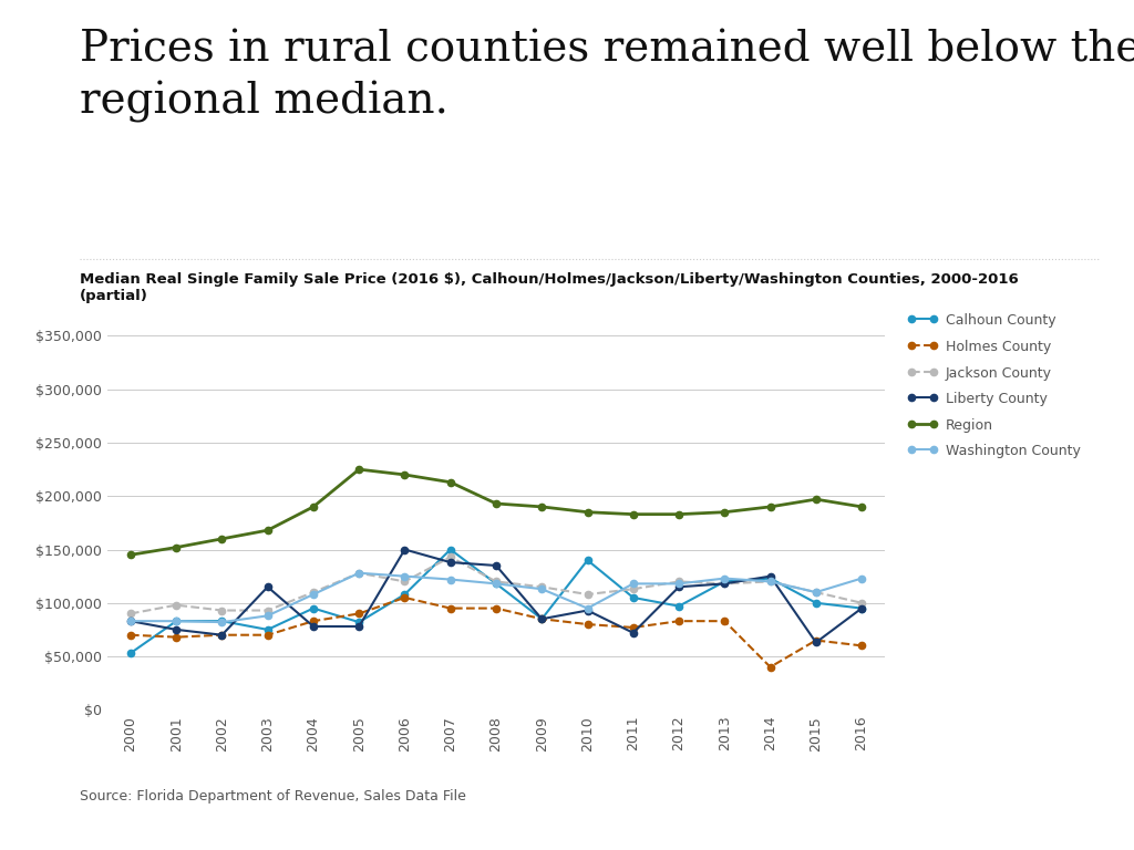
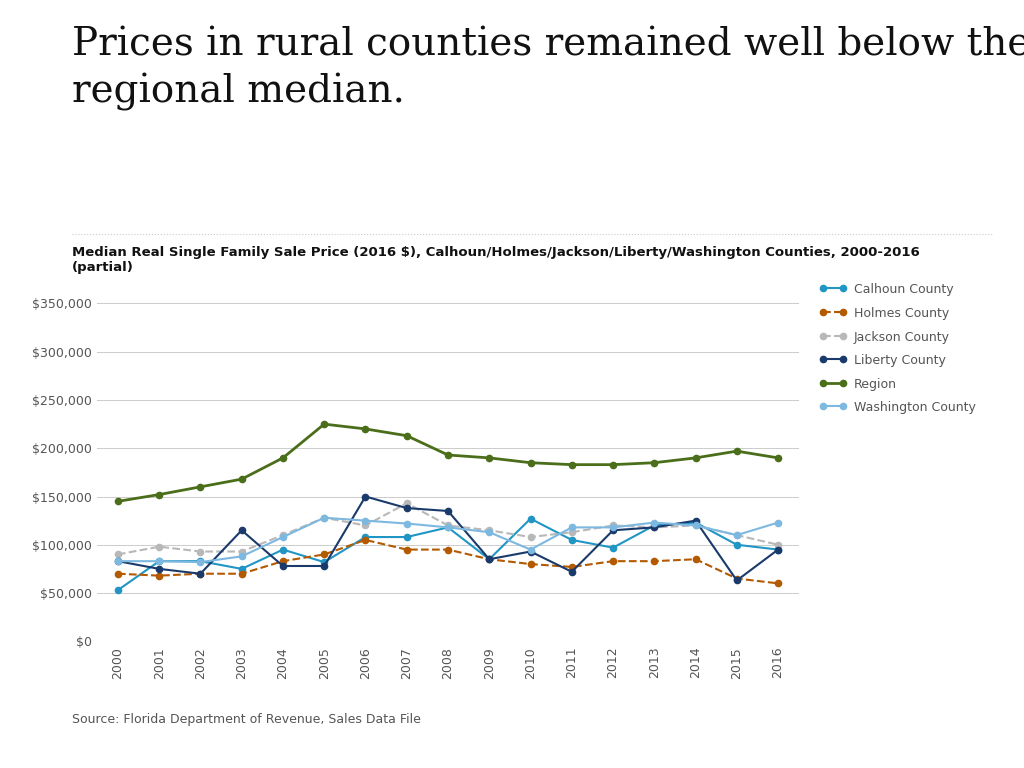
Calhoun County/2007: $150,000 -> $108,000
Calhoun County/2010: $140,000 -> $127,000
Holmes County/2014: $40,000 -> $85,000
